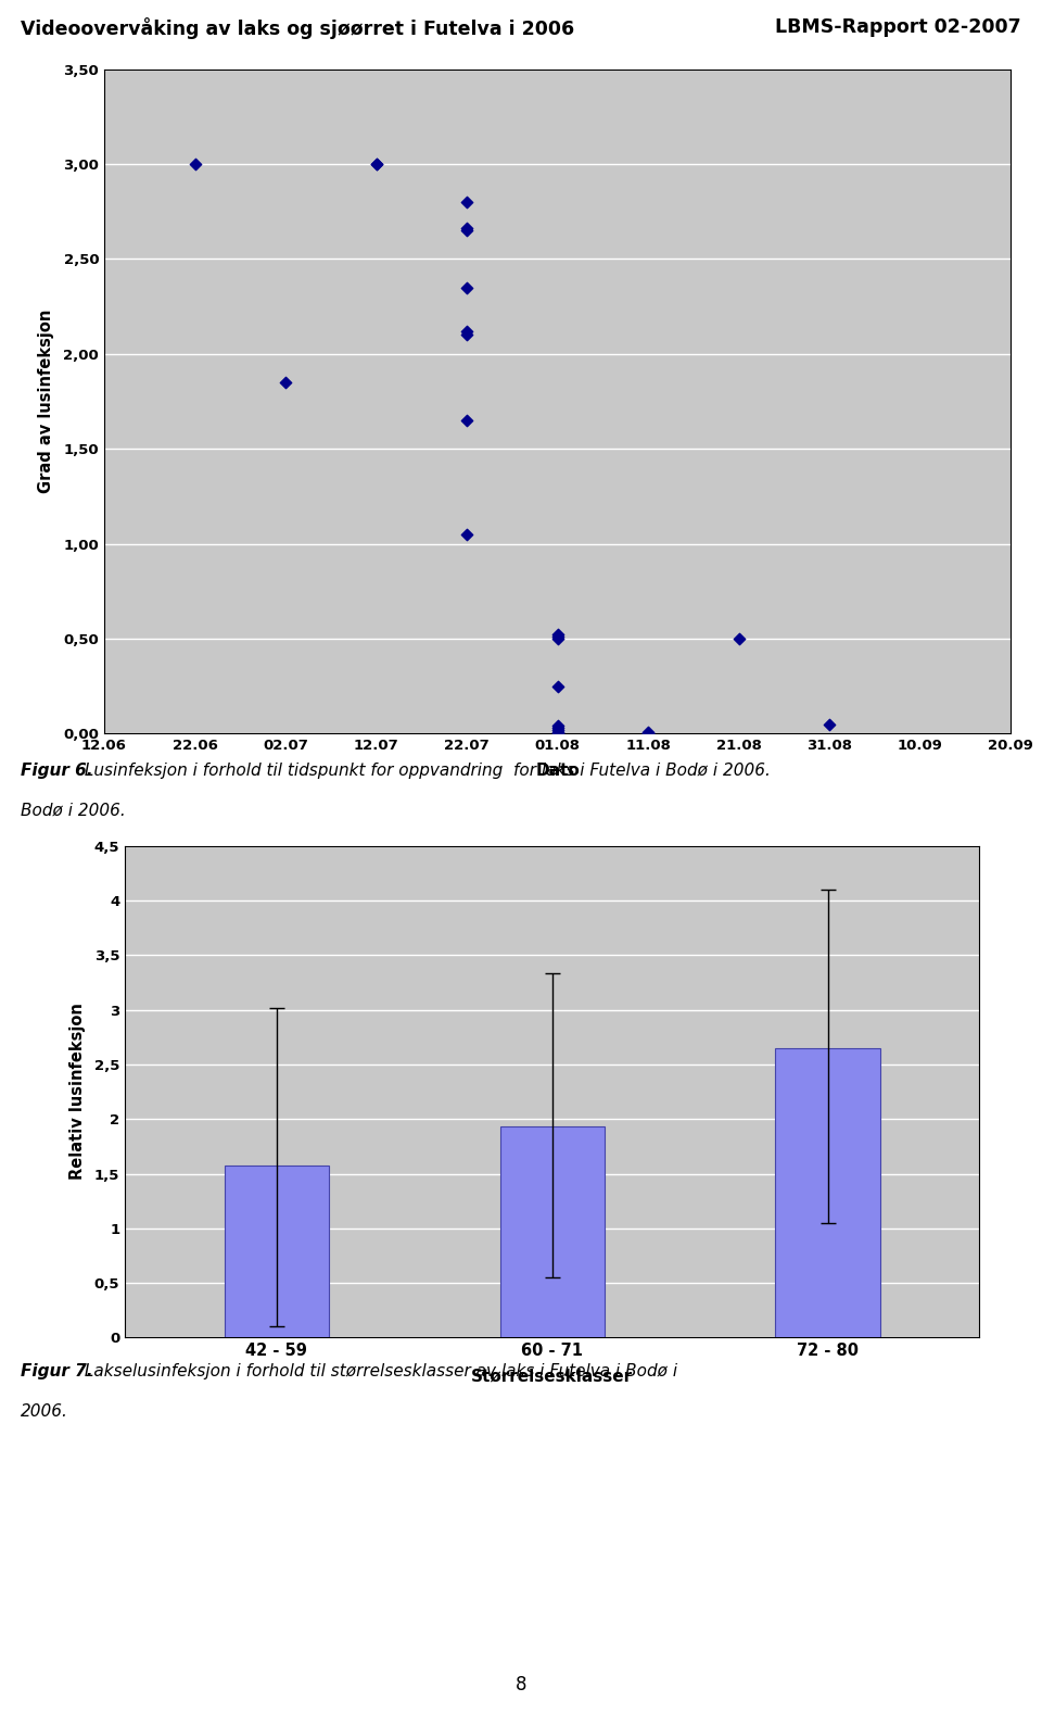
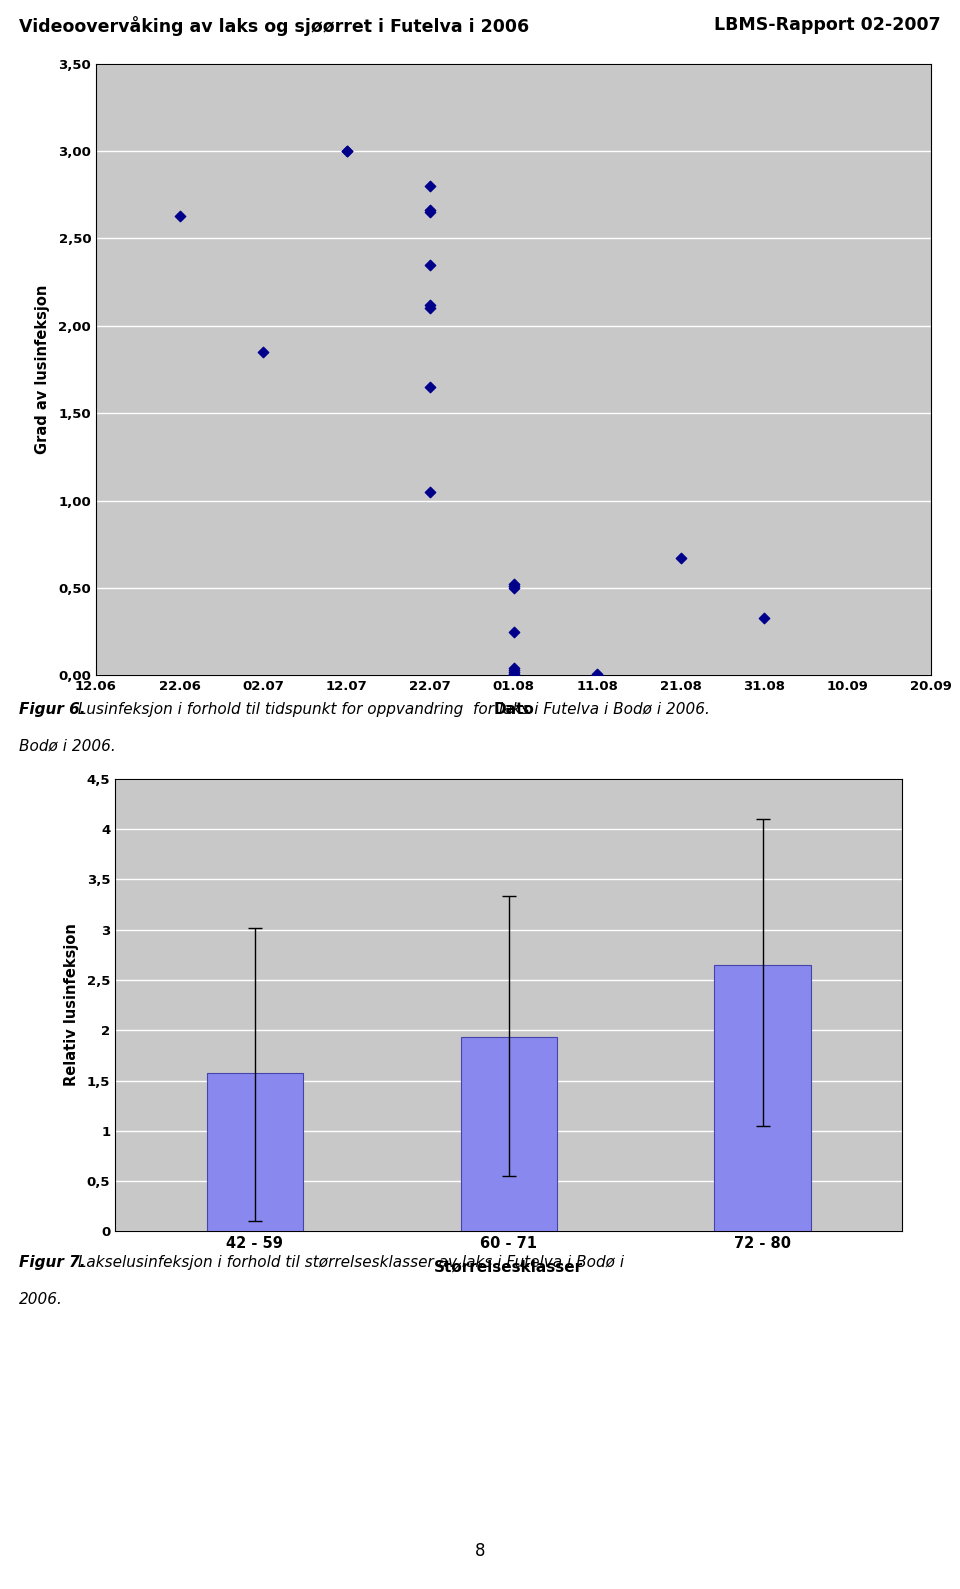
22.06: 3,00 -> 2,63
21.08: 0,50 -> 0,67
31.08: 0,05 -> 0,33
